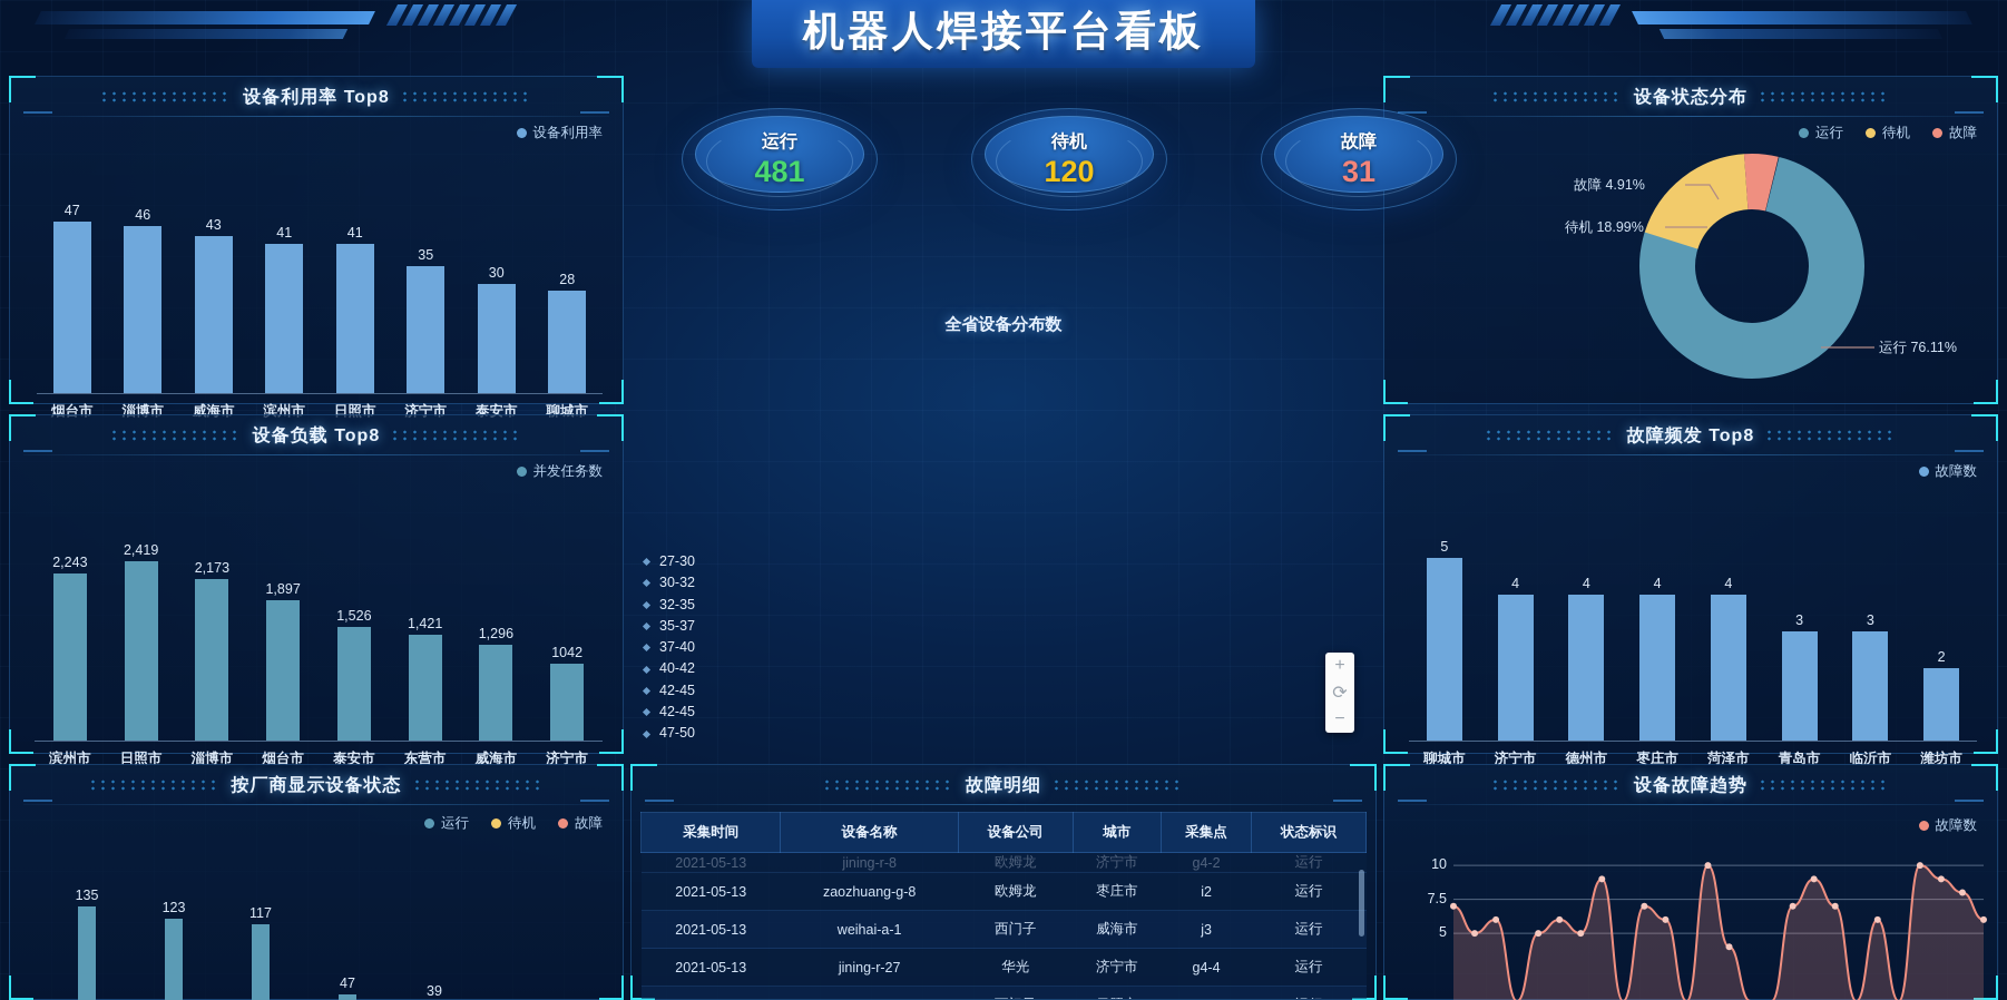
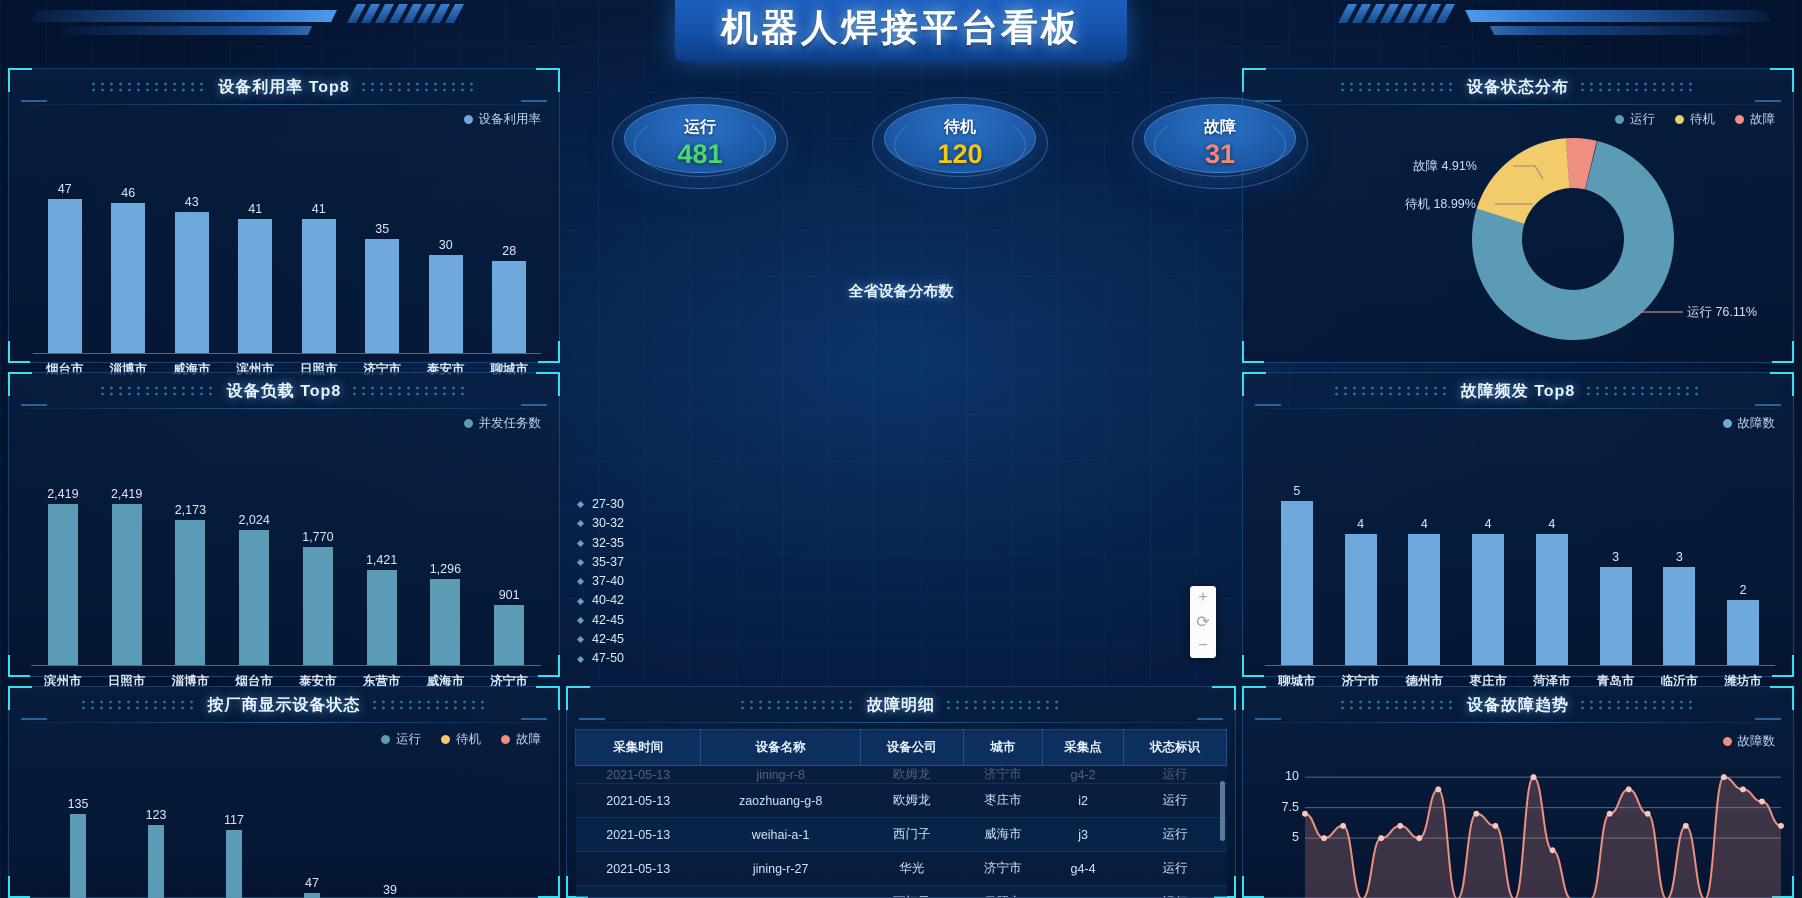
设备负载 Top8/滨州市: 2,243 -> 2,419
设备负载 Top8/烟台市: 1,897 -> 2,024
设备负载 Top8/泰安市: 1,526 -> 1,770
设备负载 Top8/济宁市: 1042 -> 901
